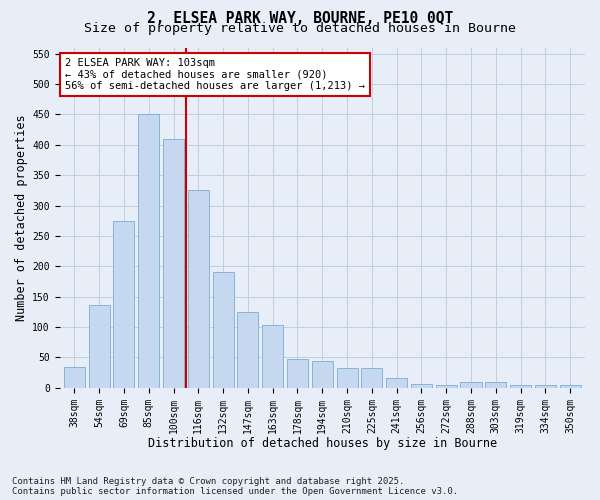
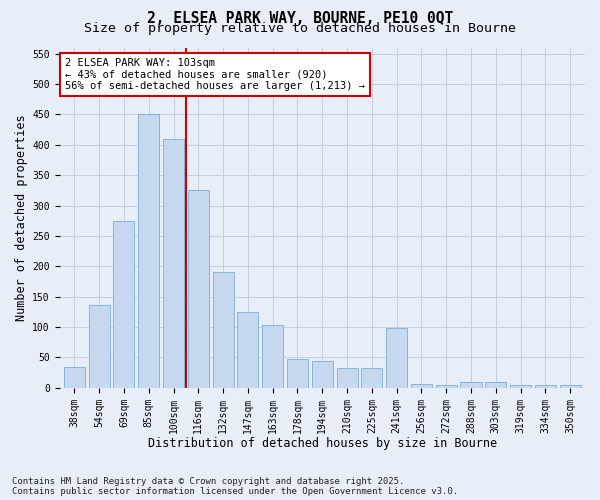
241sqm: 16 -> 98
